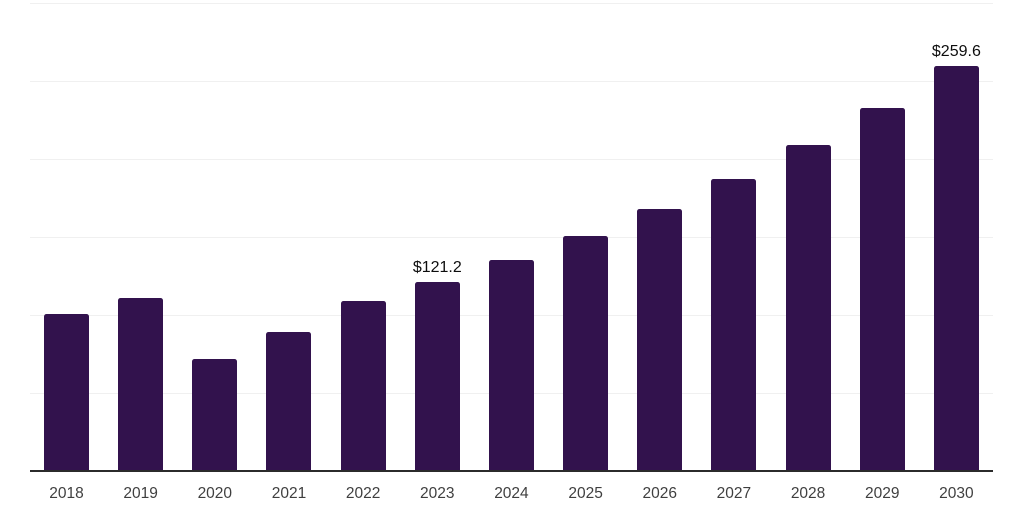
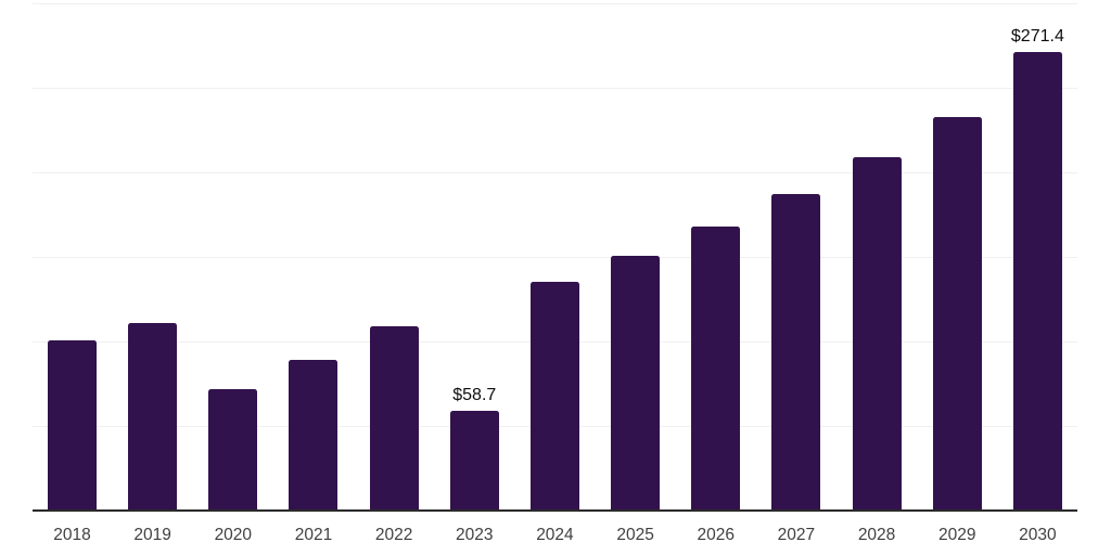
2023: $121.2 -> $58.7
2030: $259.6 -> $271.4
